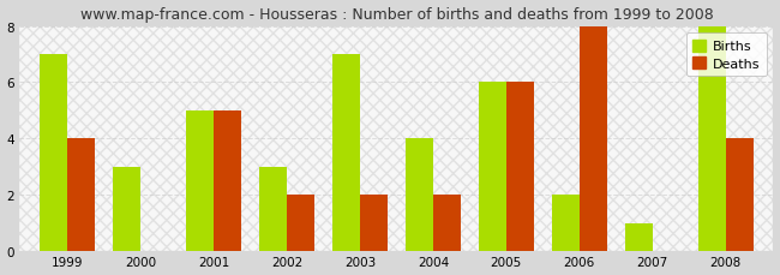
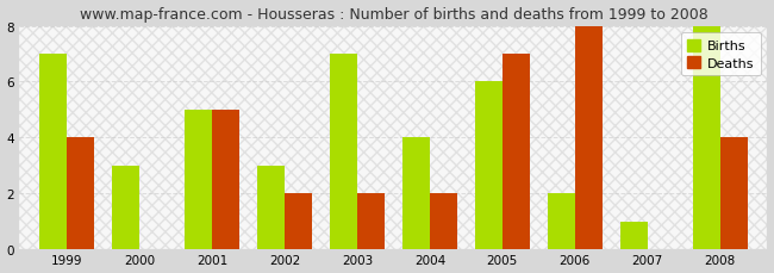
Deaths/2005: 6 -> 7
